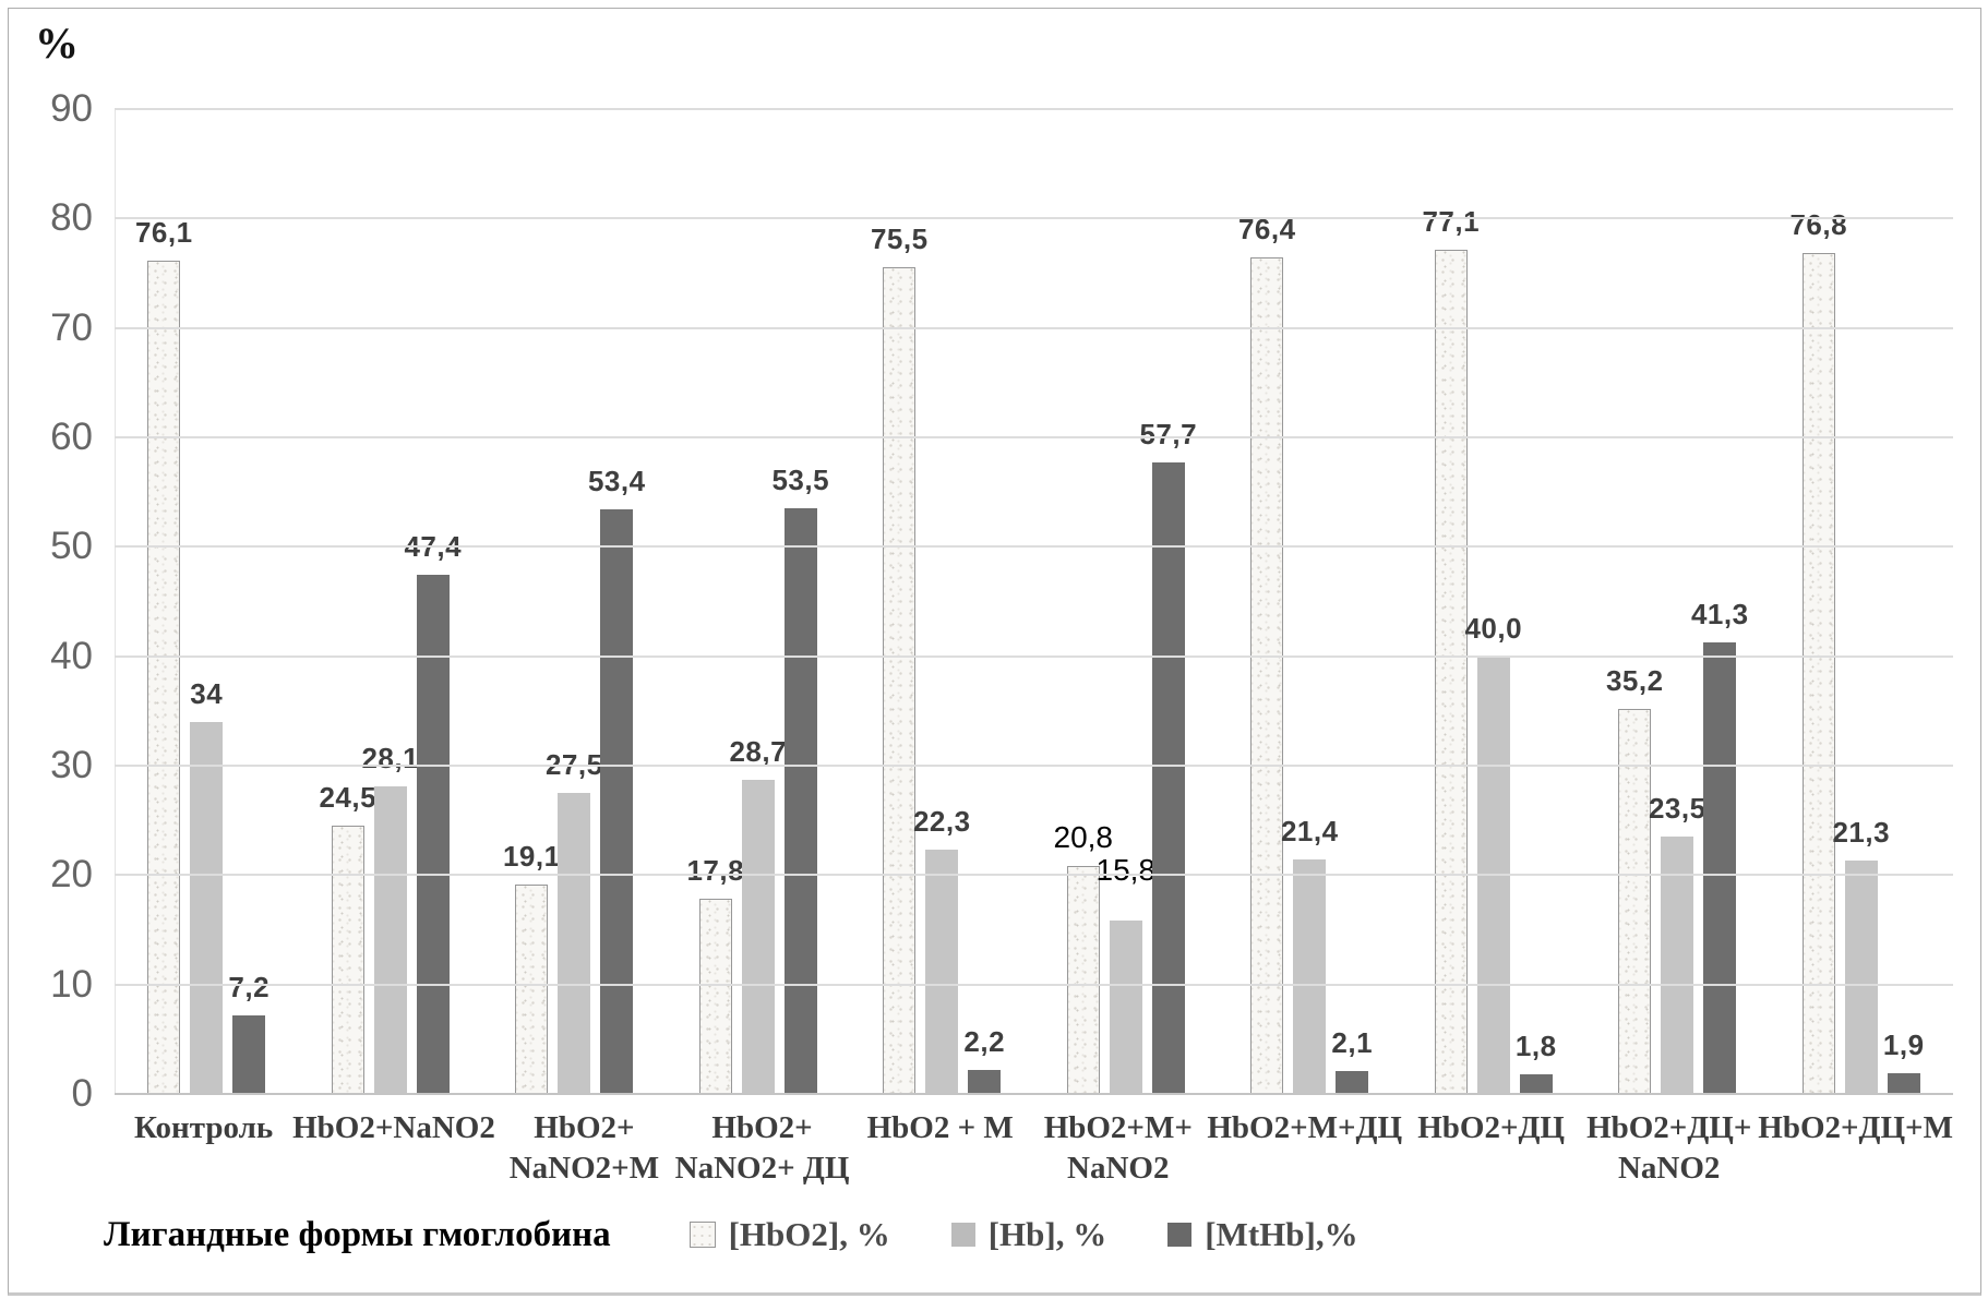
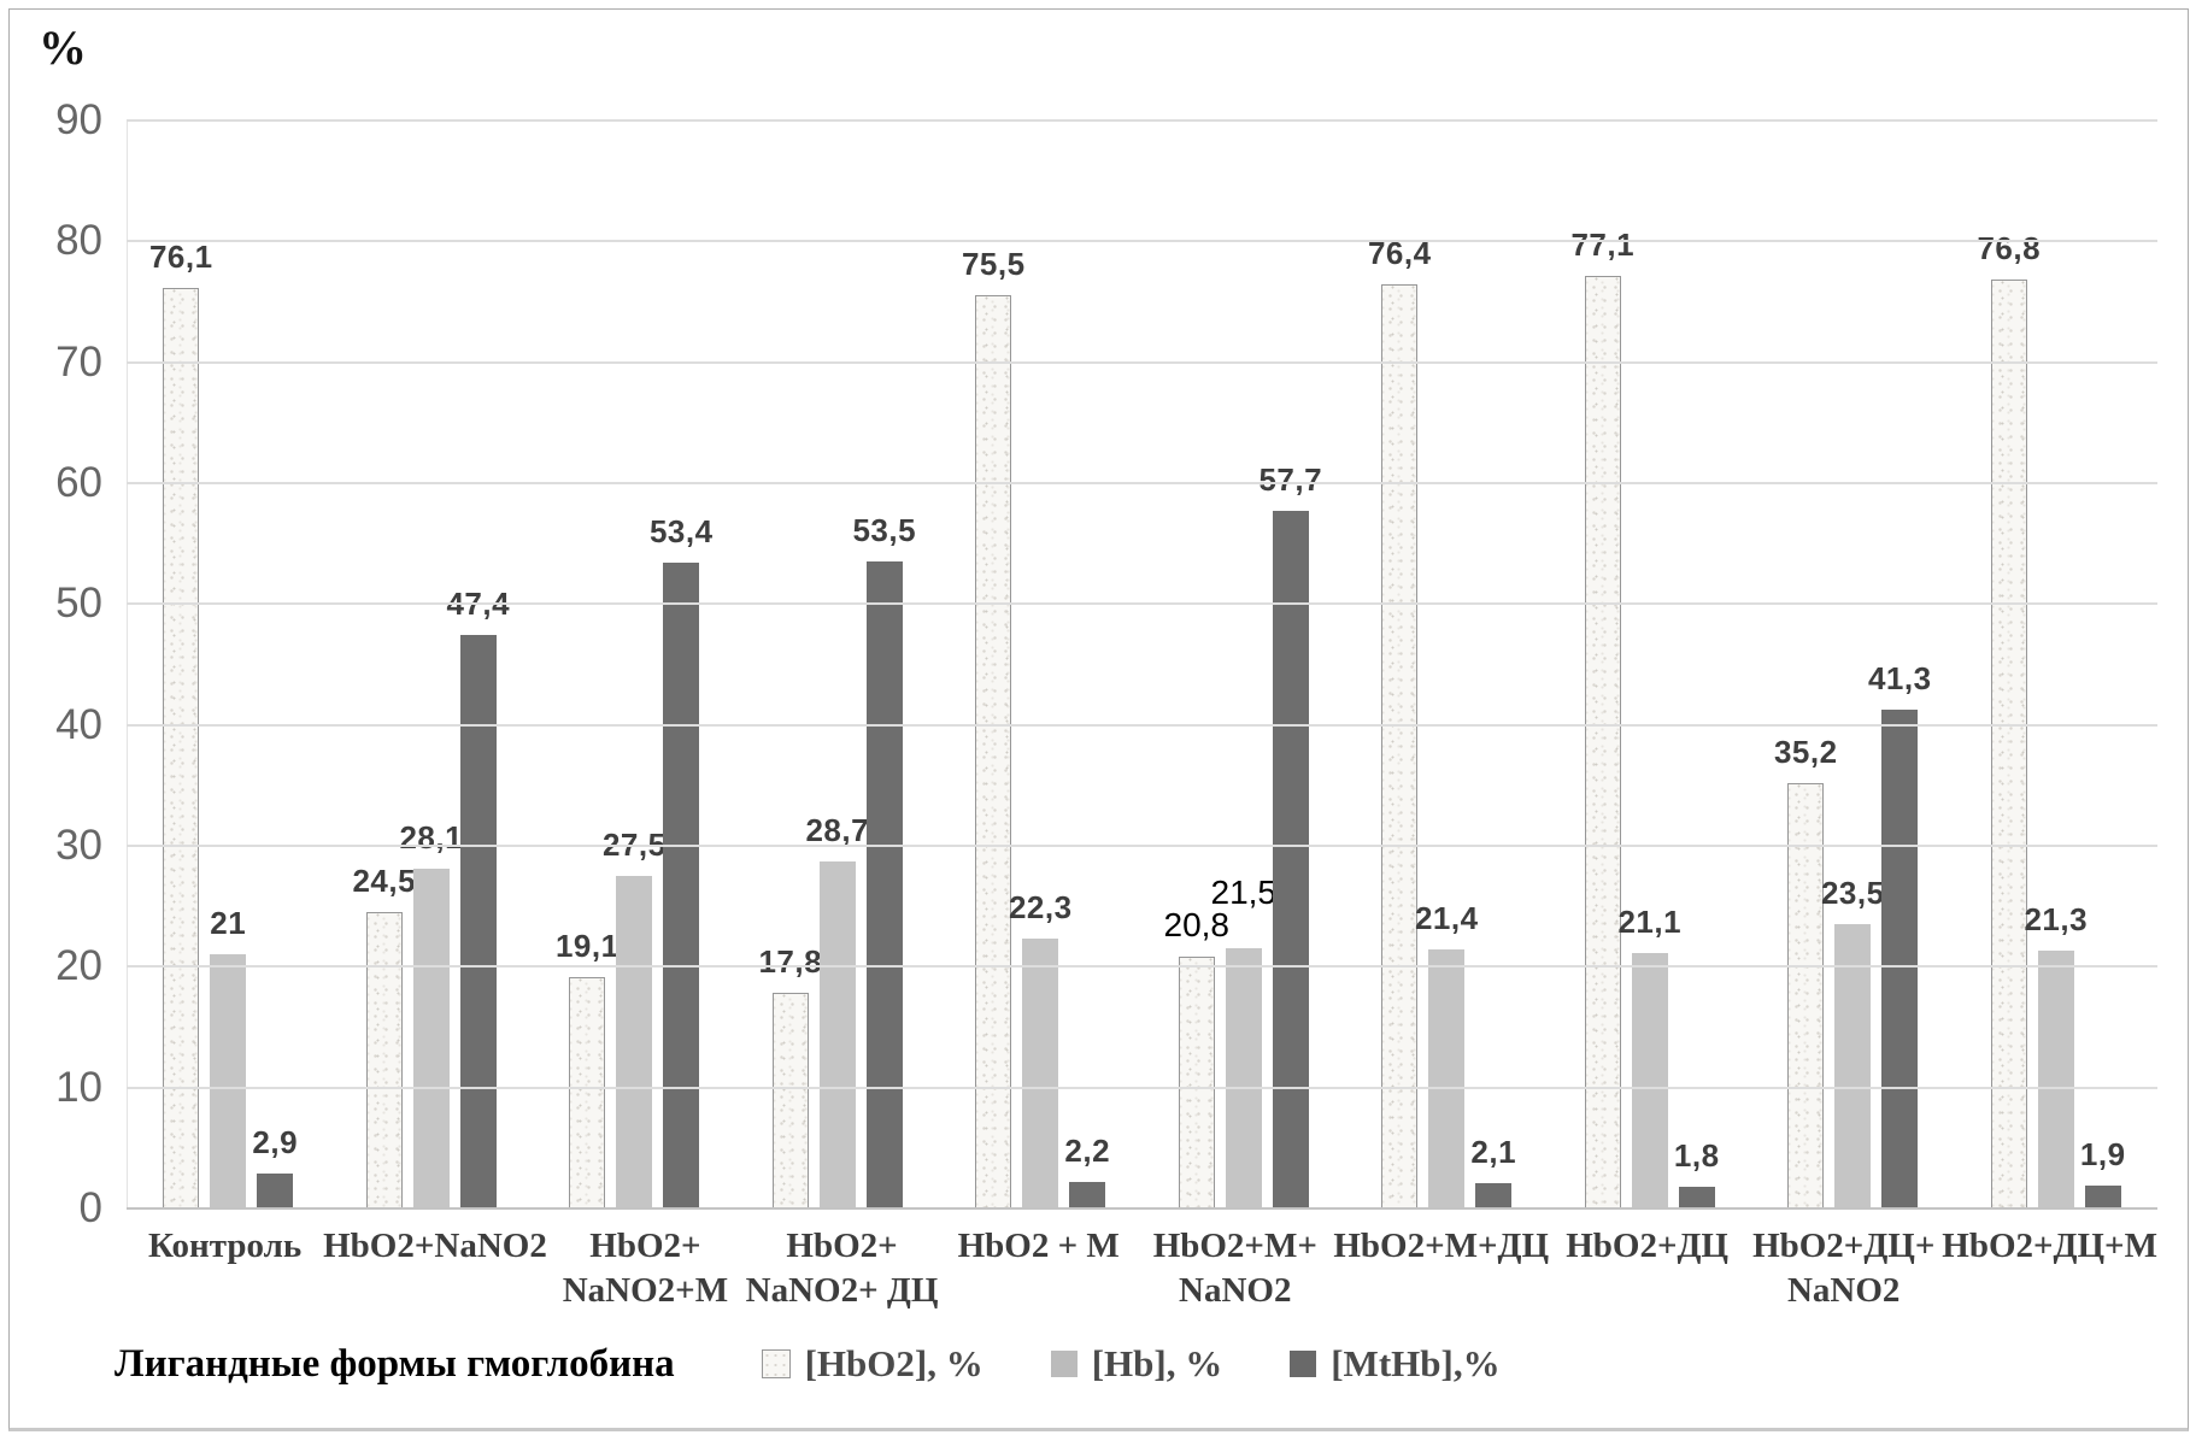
[Hb], %/Контроль: 34 -> 21
[MtHb],%/Контроль: 7,2 -> 2,9
[Hb], %/HbO2+M+ NaNO2: 15,8 -> 21,5
[Hb], %/HbO2+ДЦ: 40,0 -> 21,1
